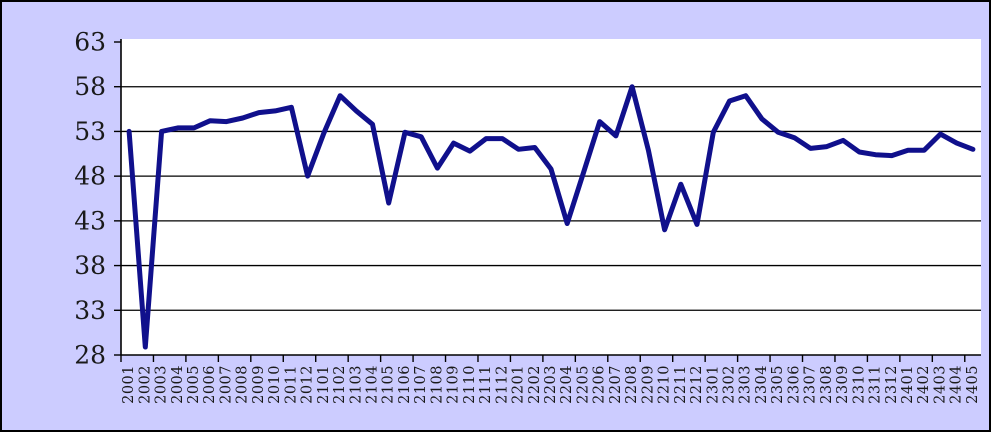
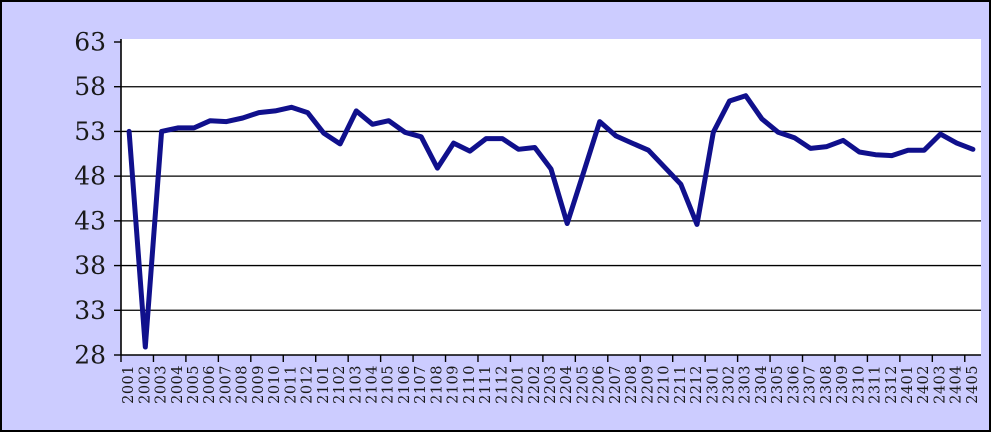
2012: 48 -> 55
2102: 57 -> 52
2105: 45 -> 54
2208: 58 -> 52
2210: 42 -> 49
